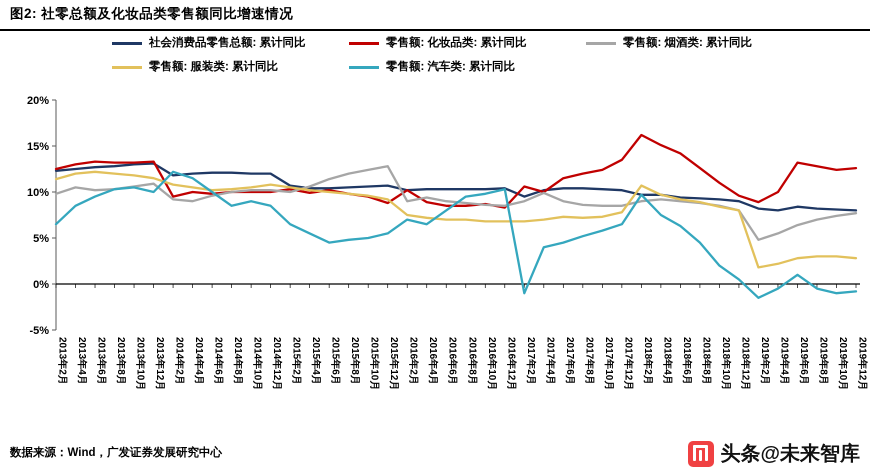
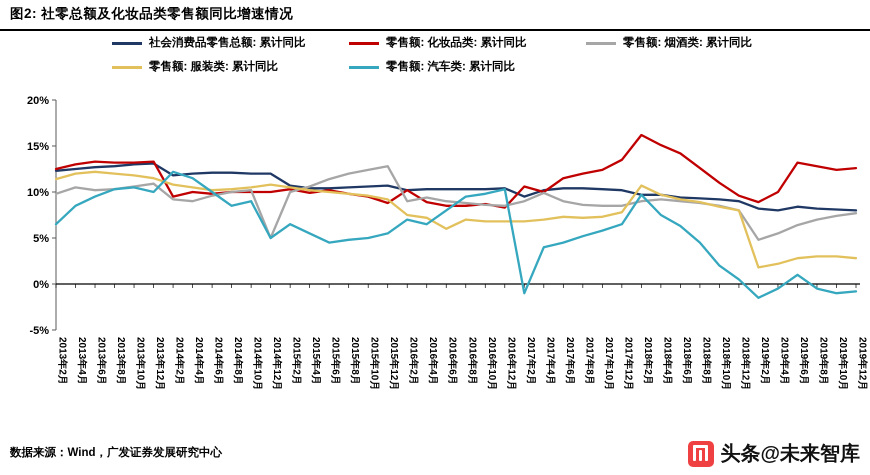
零售额: 烟酒类: 累计同比/2014年12月: 10% -> 5%
零售额: 汽车类: 累计同比/2014年12月: 8% -> 5%
零售额: 服装类: 累计同比/2016年6月: 7% -> 6%
